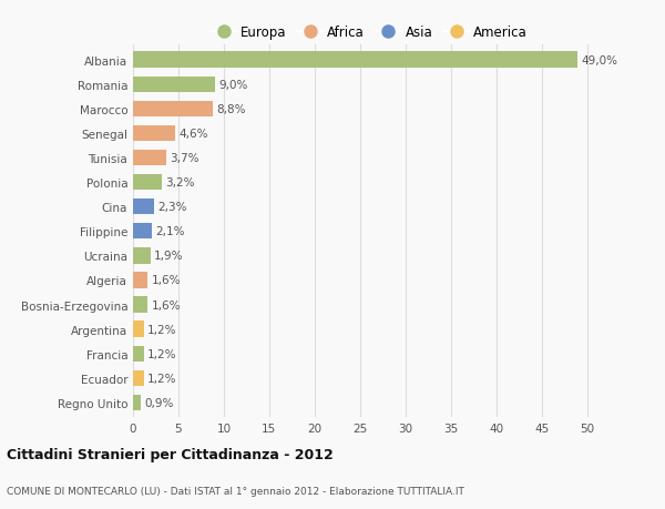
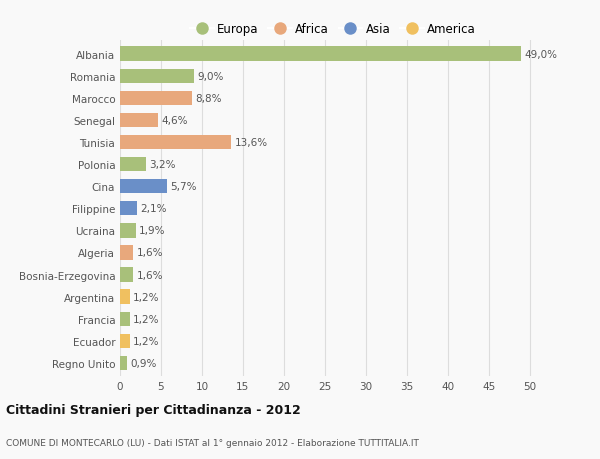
Tunisia: 3,7% -> 13,6%
Cina: 2,3% -> 5,7%
